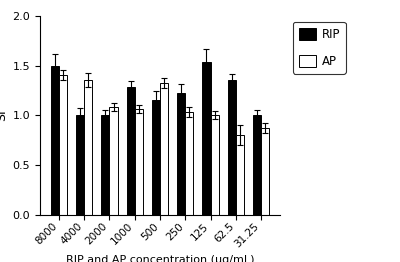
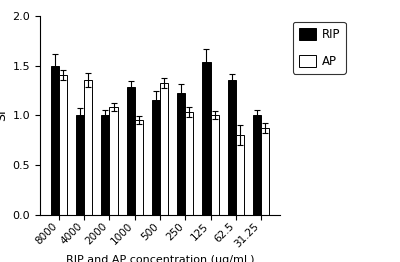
AP/1000: 1.06 -> 0.95
